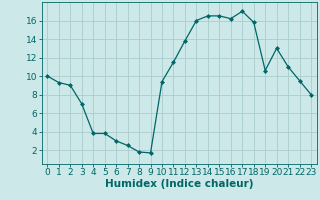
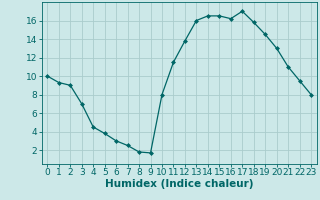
4: 3.8 -> 4.5
10: 9.4 -> 8.0
19: 10.6 -> 14.5
